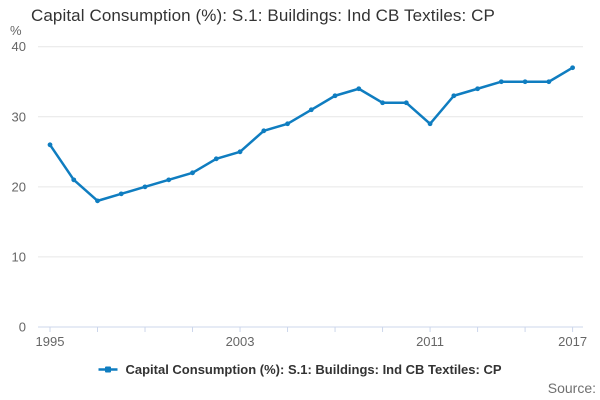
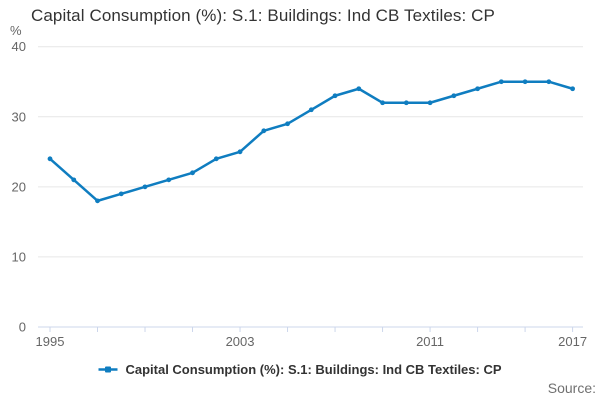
1995: 26 -> 24
2011: 29 -> 32
2017: 37 -> 34
